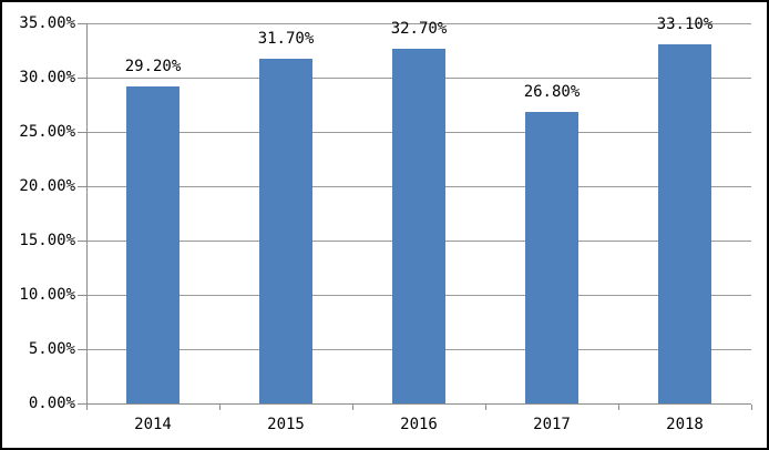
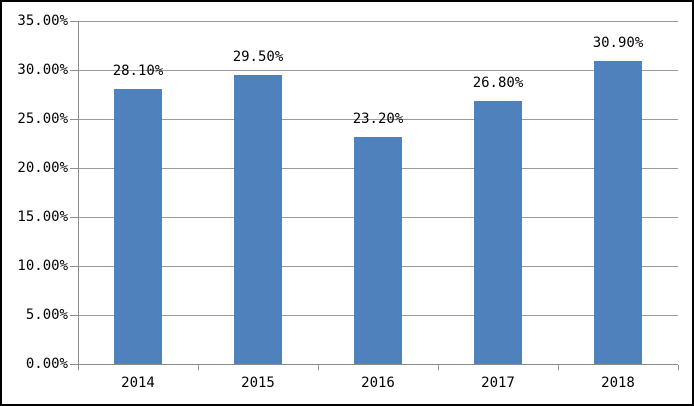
2014: 29.20% -> 28.10%
2015: 31.70% -> 29.50%
2016: 32.70% -> 23.20%
2018: 33.10% -> 30.90%
